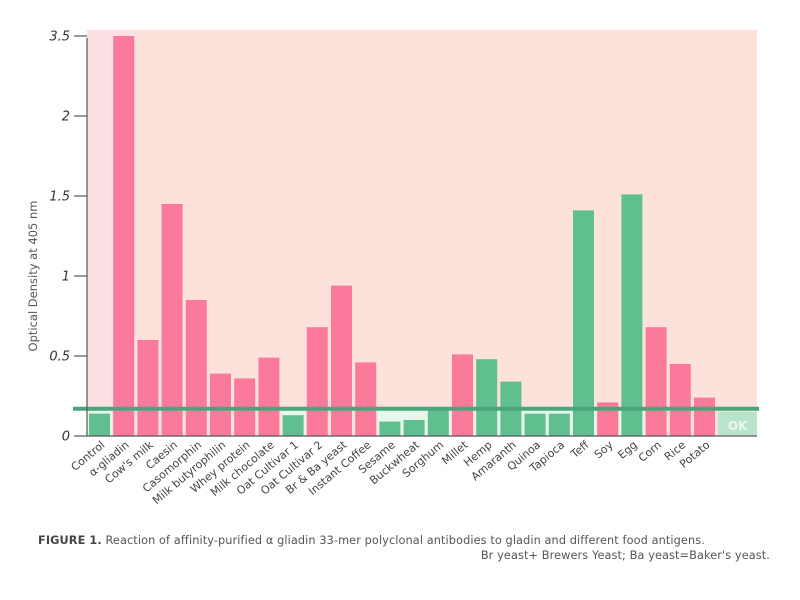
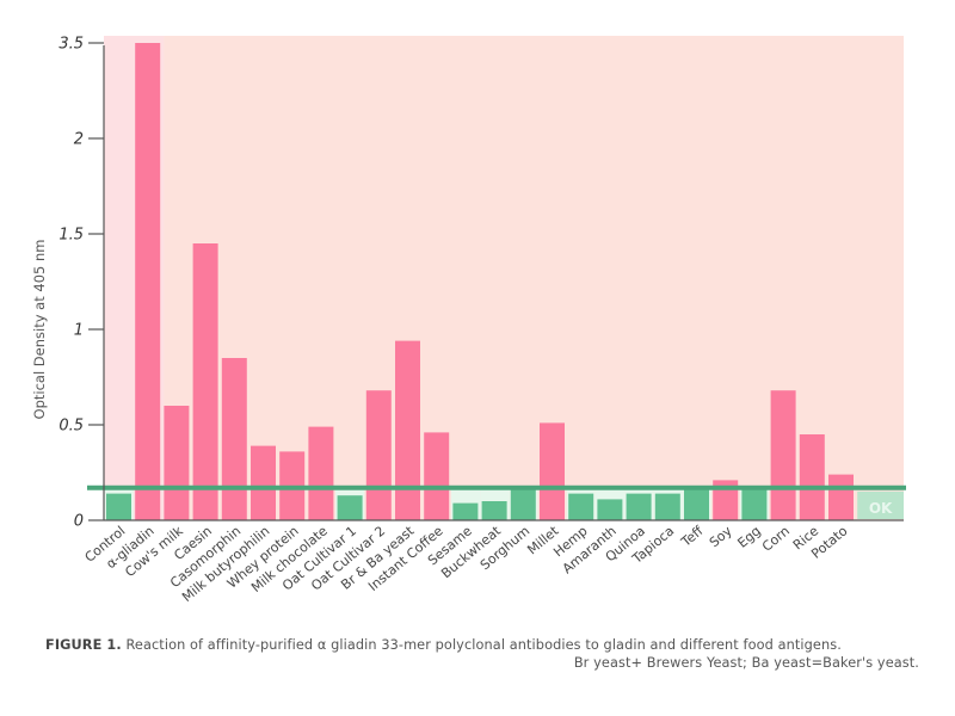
Hemp: 0,48 -> 0,14
Amaranth: 0,34 -> 0,11
Teff: 1,41 -> 0,16
Egg: 1,51 -> 0,16
